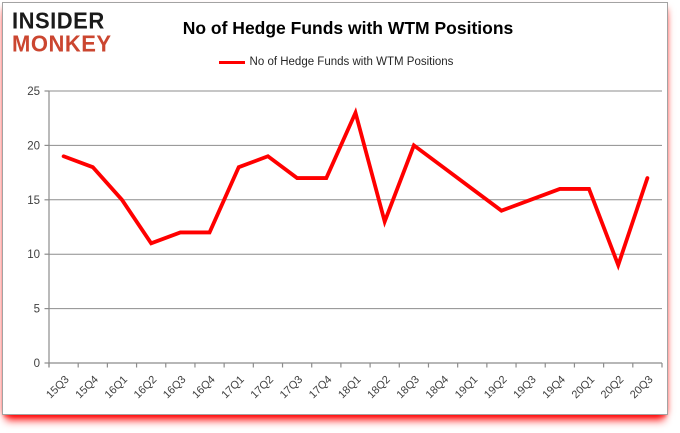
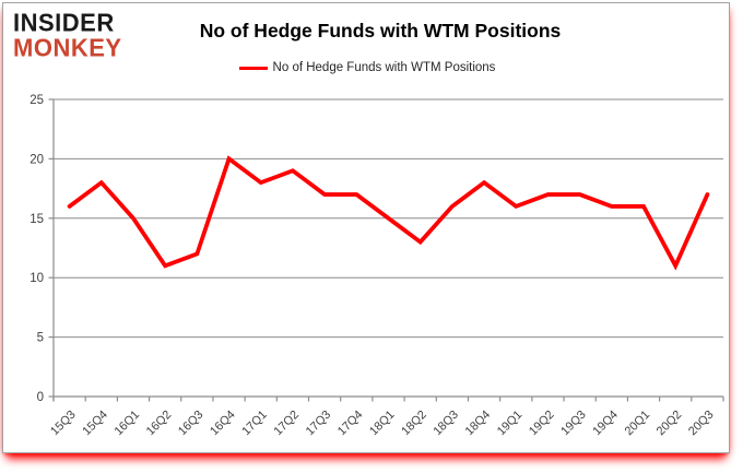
15Q3: 19 -> 16
16Q4: 12 -> 20
18Q1: 23 -> 15
18Q3: 20 -> 16
19Q2: 14 -> 17
19Q3: 15 -> 17
20Q2: 9 -> 11
